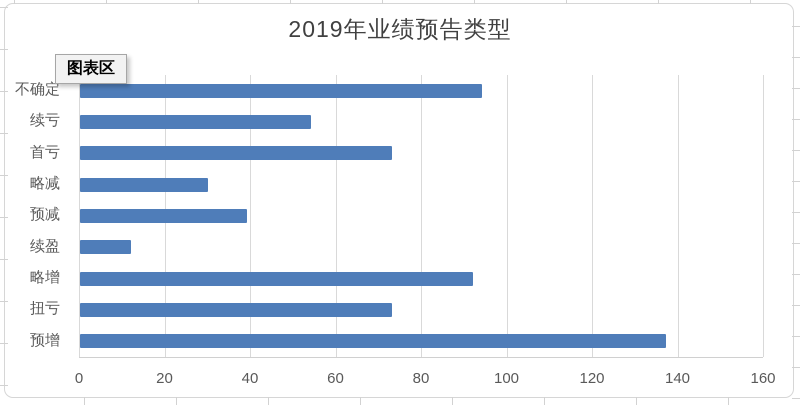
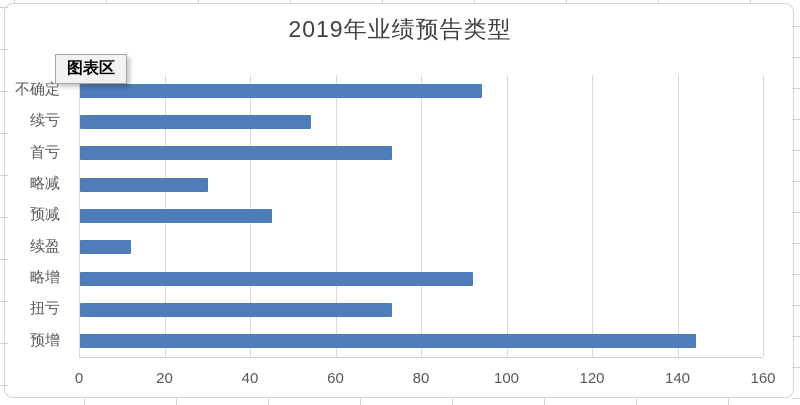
预减: 39 -> 45
预增: 137 -> 144
